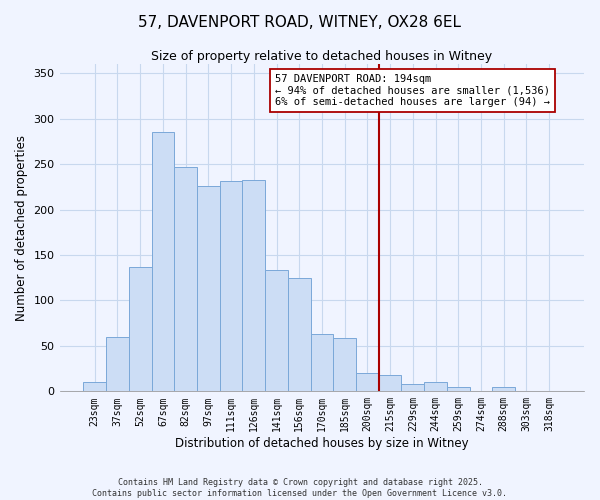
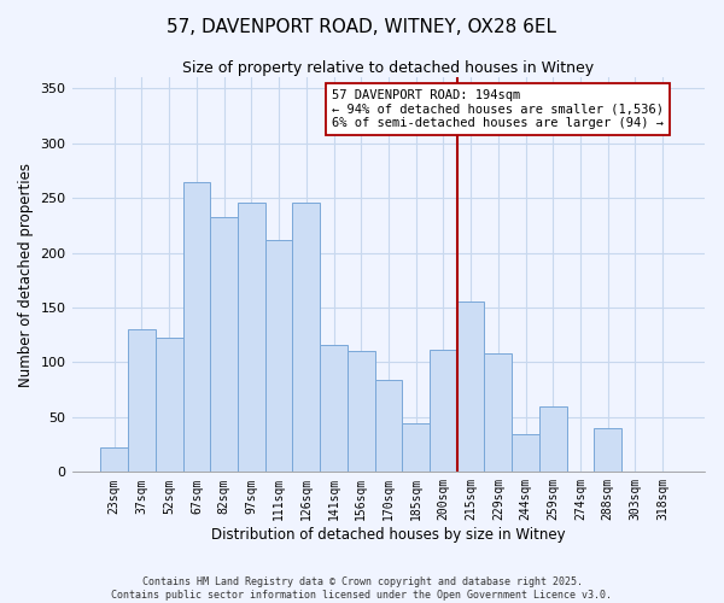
23sqm: 10 -> 22
37sqm: 60 -> 130
52sqm: 137 -> 122
67sqm: 285 -> 264
82sqm: 247 -> 232
97sqm: 226 -> 246
111sqm: 231 -> 212
126sqm: 233 -> 246
141sqm: 134 -> 116
156sqm: 125 -> 110
170sqm: 63 -> 84
185sqm: 59 -> 44
200sqm: 20 -> 112
215sqm: 18 -> 156
229sqm: 8 -> 108
244sqm: 10 -> 34
259sqm: 5 -> 60
288sqm: 5 -> 40
